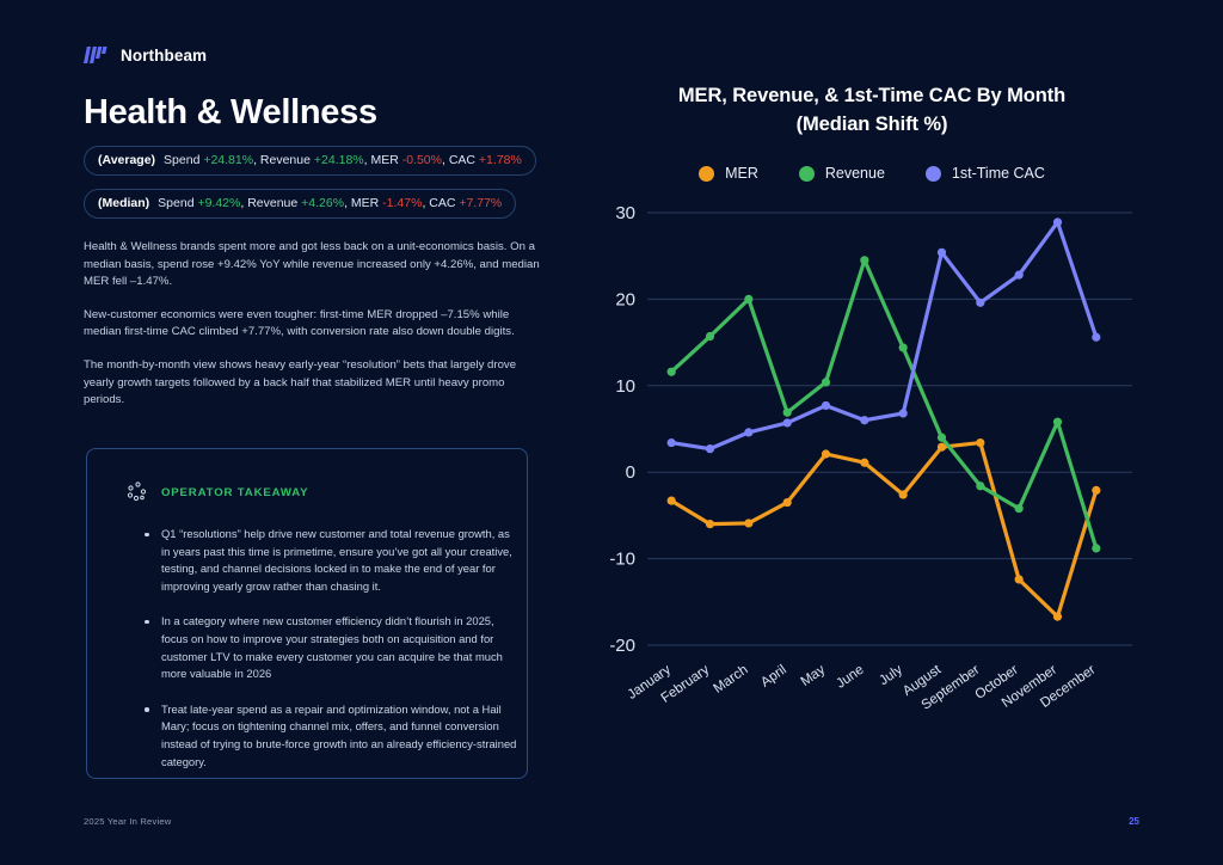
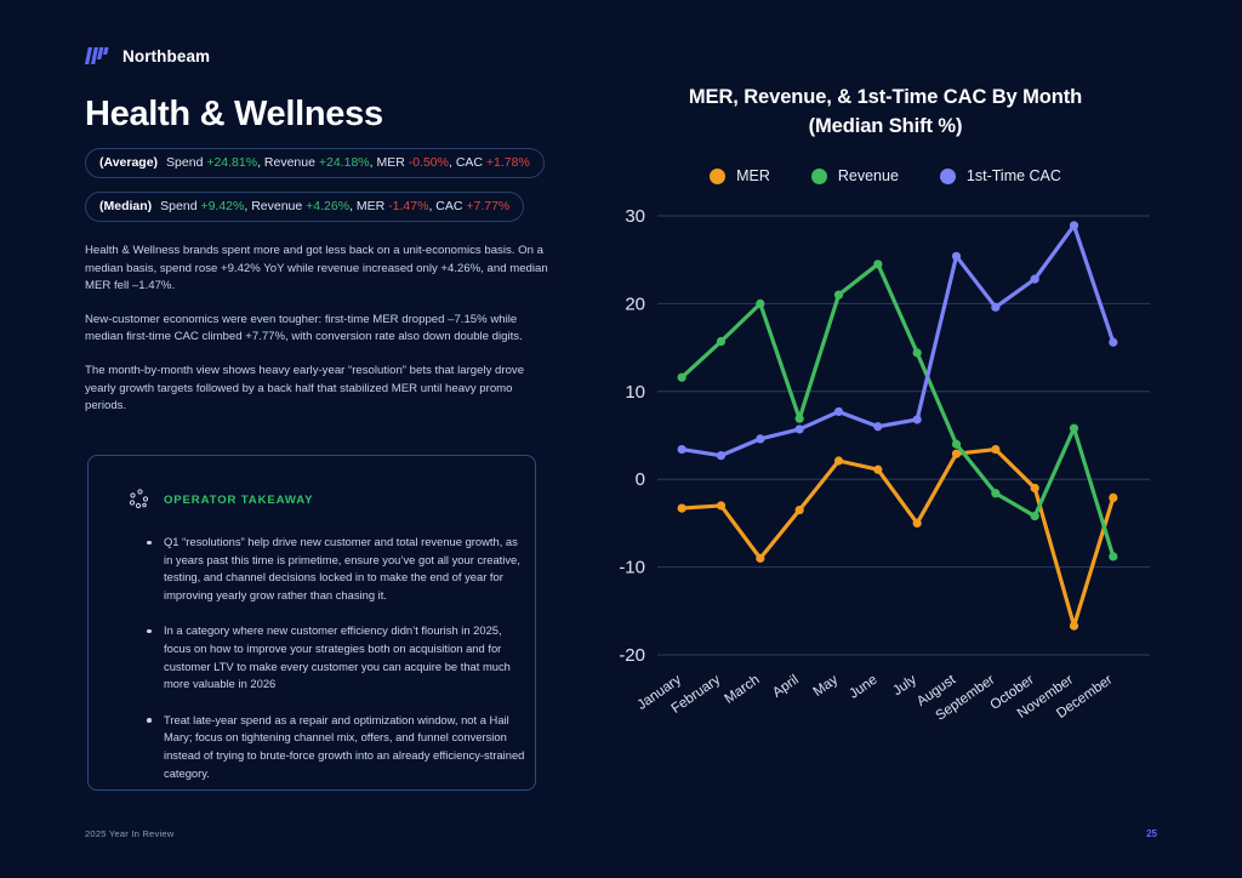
MER/February: -6 -> -3
MER/March: -6 -> -9
Revenue/May: 10 -> 21
MER/July: -3 -> -5
MER/October: -12 -> -1
